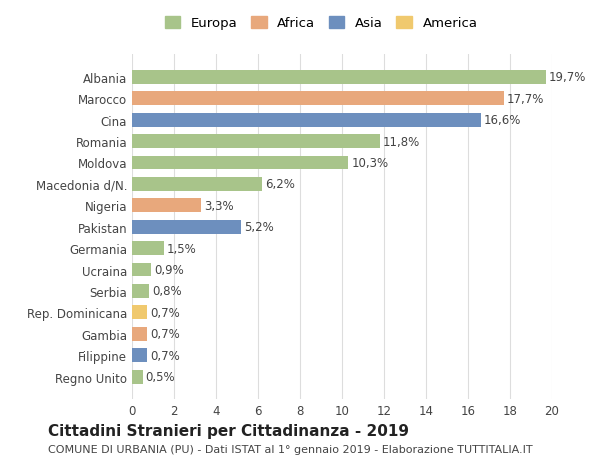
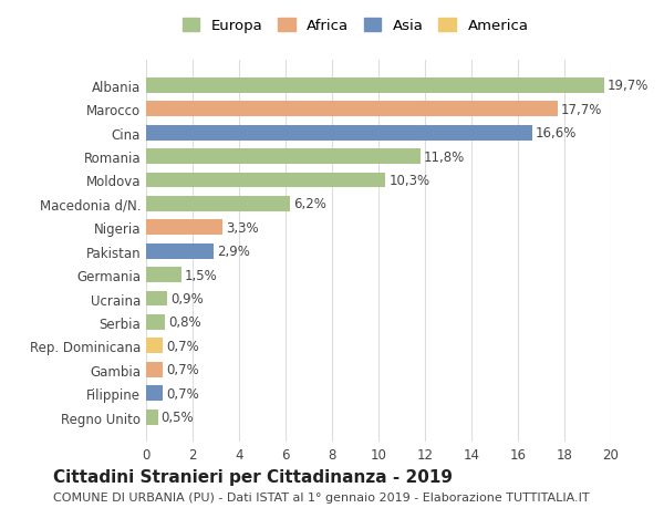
Pakistan: 5,2% -> 2,9%
